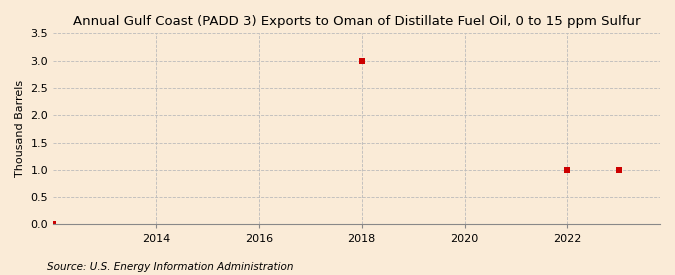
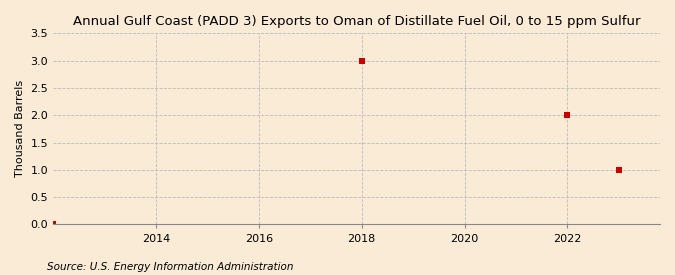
2022: 1 -> 2
